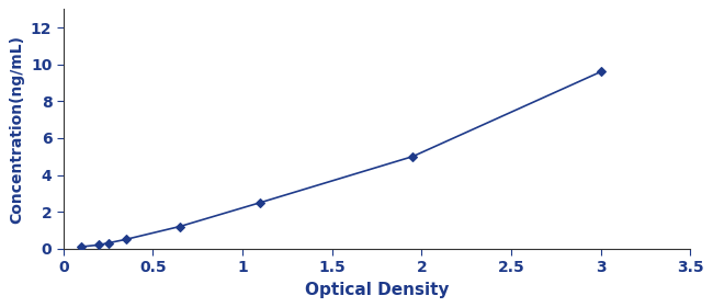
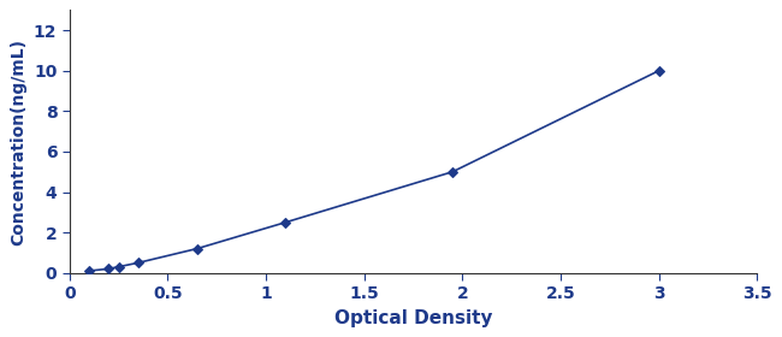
3: 9.6 -> 10.0
